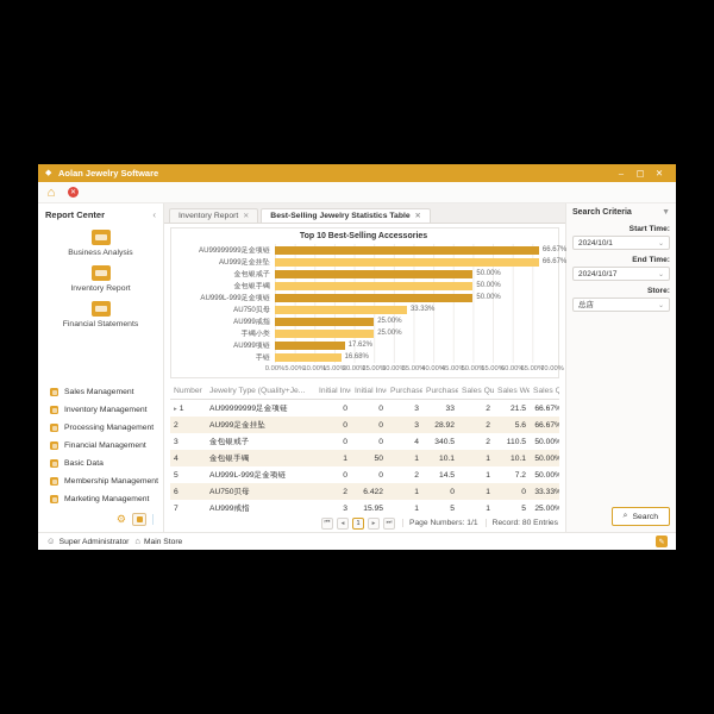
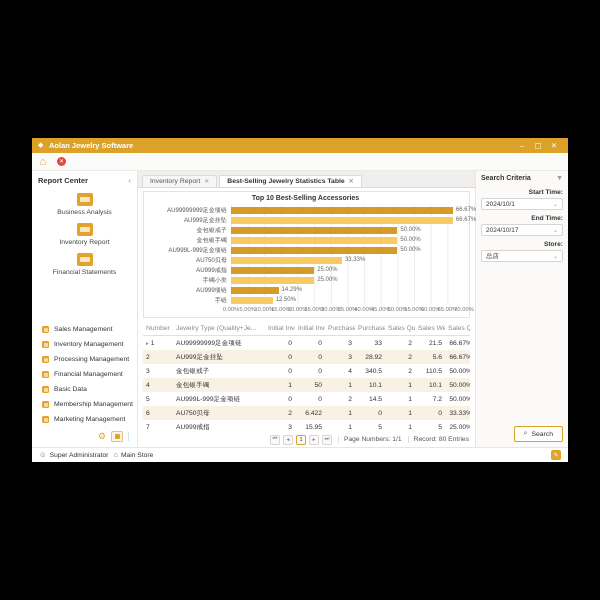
AU999项链: 17.62% -> 14.29%
手链: 16.68% -> 12.50%
